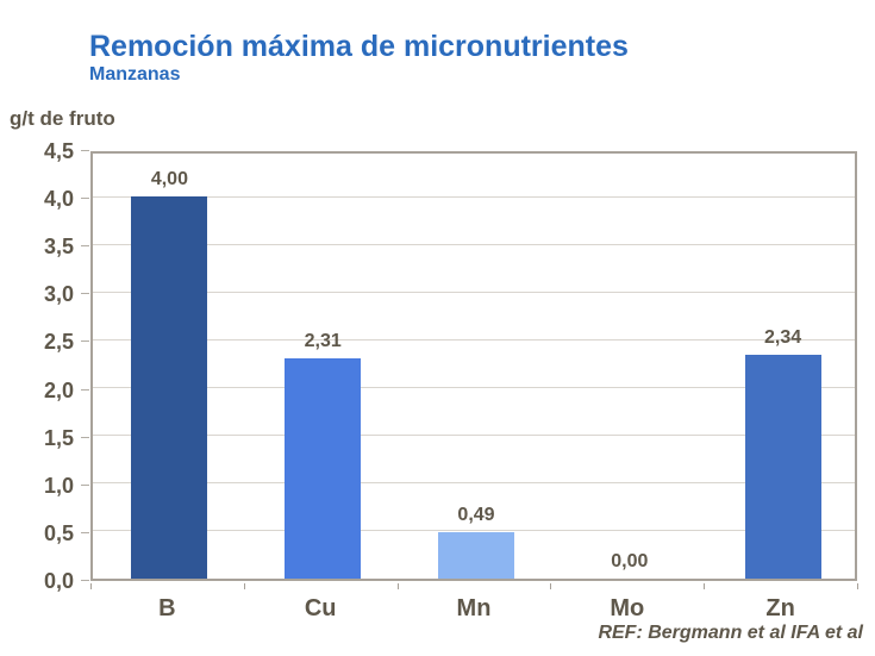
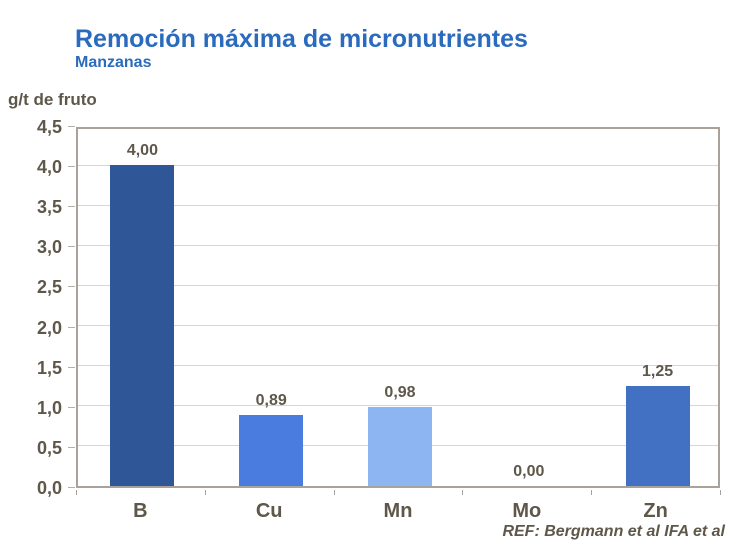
Cu: 2,31 -> 0,89
Mn: 0,49 -> 0,98
Zn: 2,34 -> 1,25
